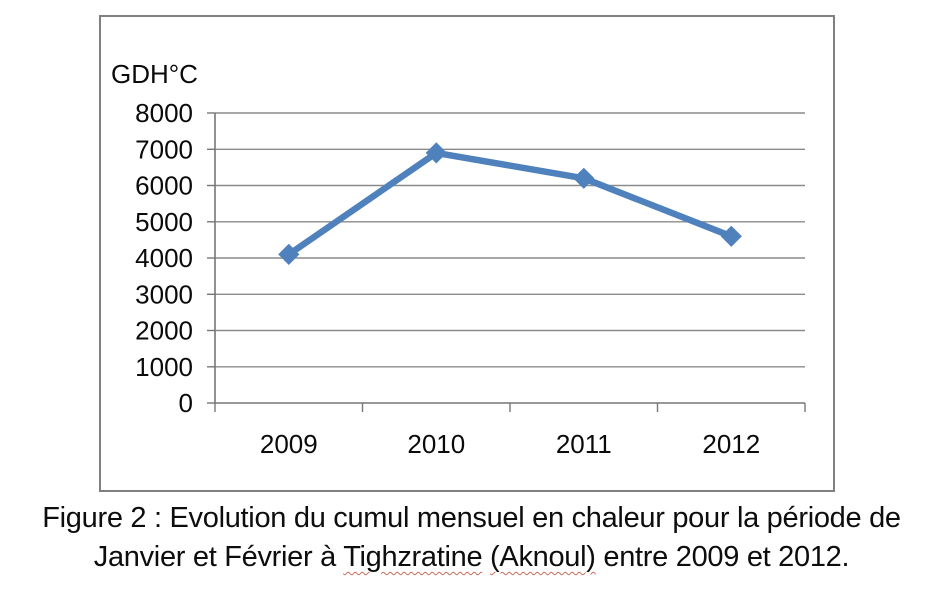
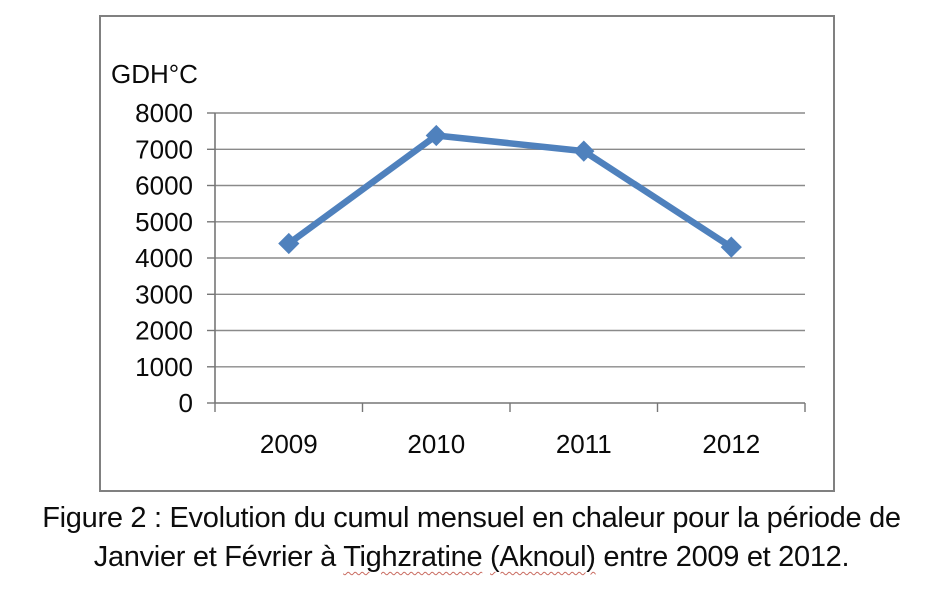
2009: 4100 -> 4400
2010: 6900 -> 7400
2011: 6200 -> 7000
2012: 4600 -> 4300
